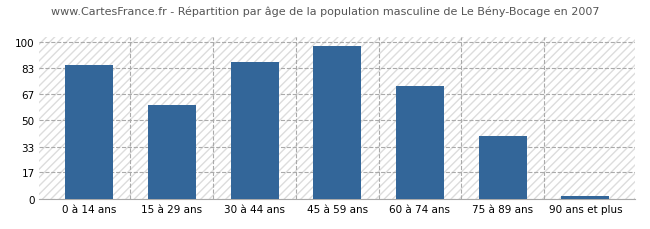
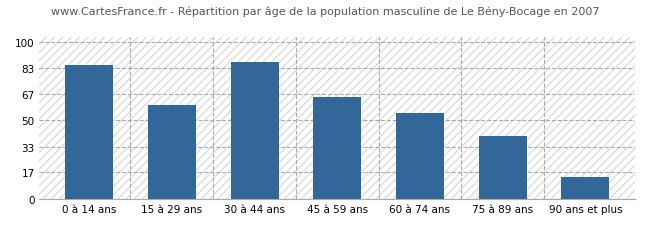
45 à 59 ans: 97 -> 65
60 à 74 ans: 72 -> 55
90 ans et plus: 2 -> 14
